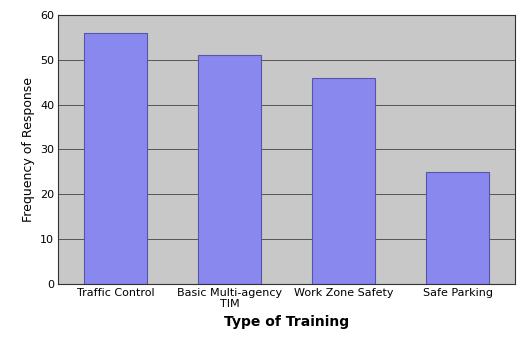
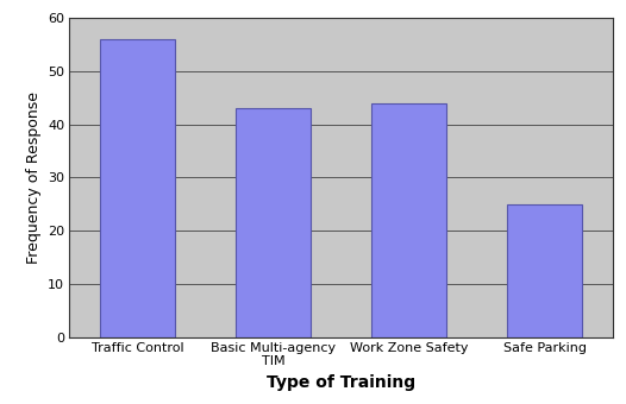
Basic Multi-agency TIM: 51 -> 43
Work Zone Safety: 46 -> 44
